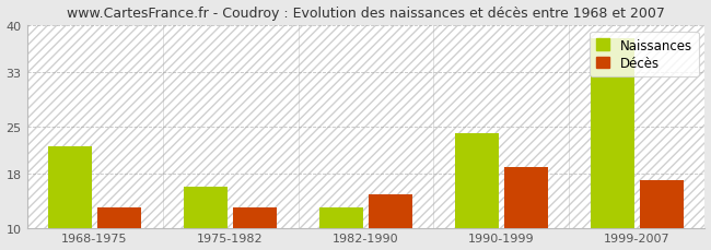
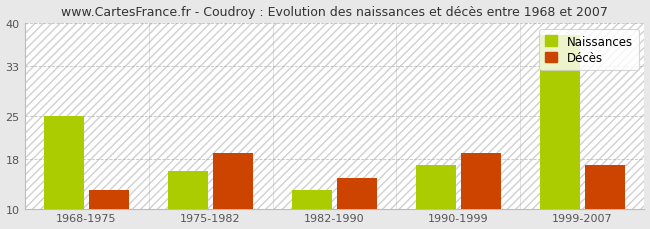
Naissances/1968-1975: 22 -> 25
Décès/1975-1982: 13 -> 19
Naissances/1990-1999: 24 -> 17
